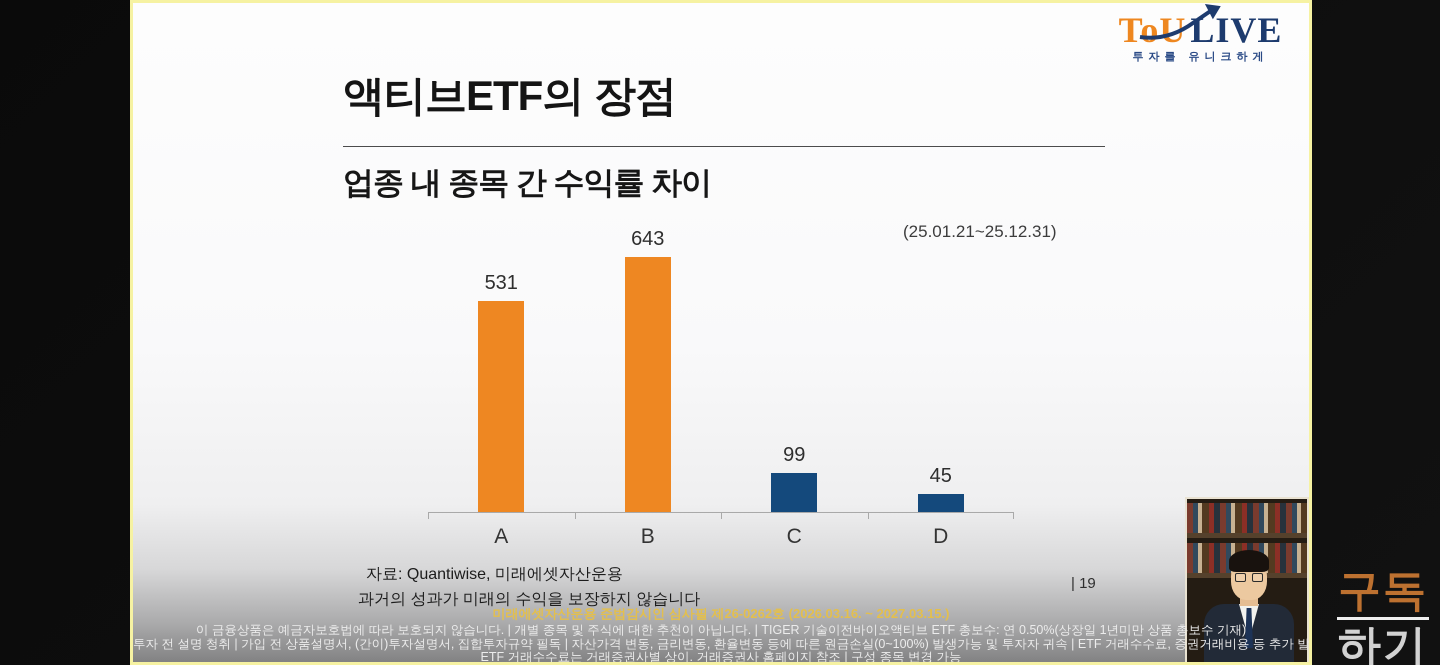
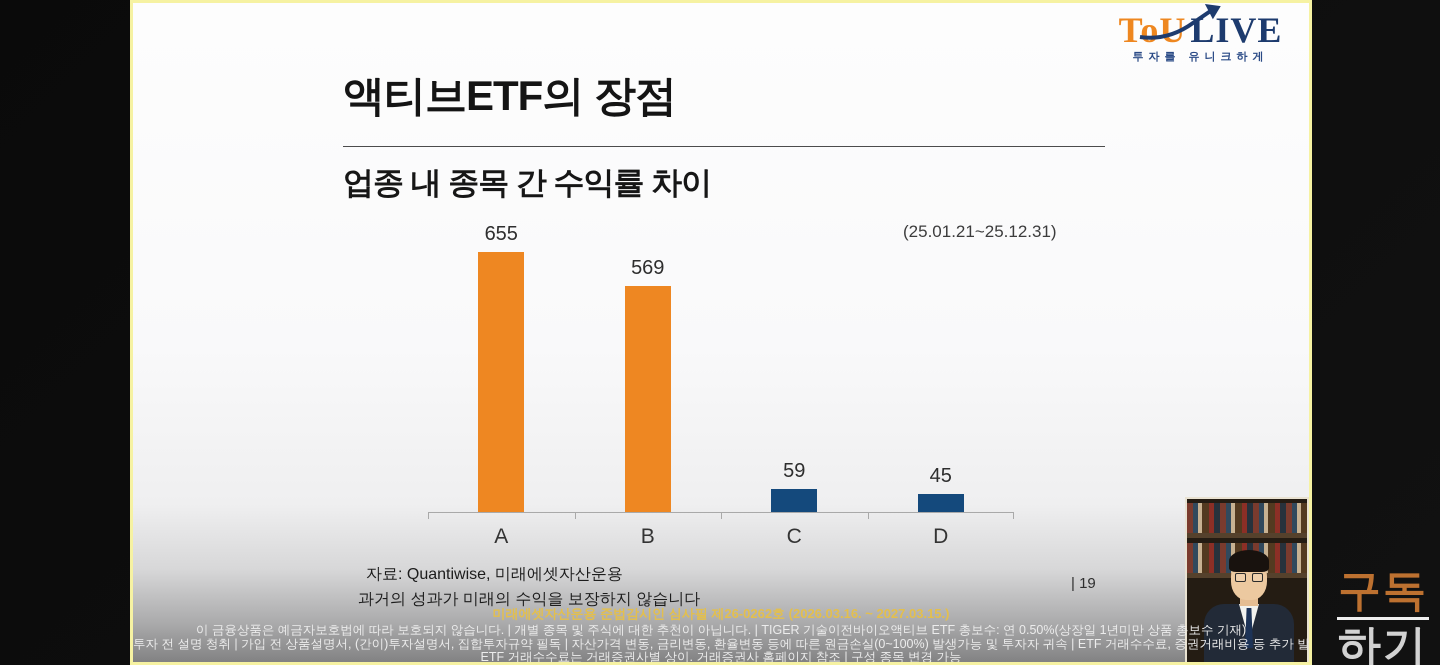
A: 531 -> 655
B: 643 -> 569
C: 99 -> 59
